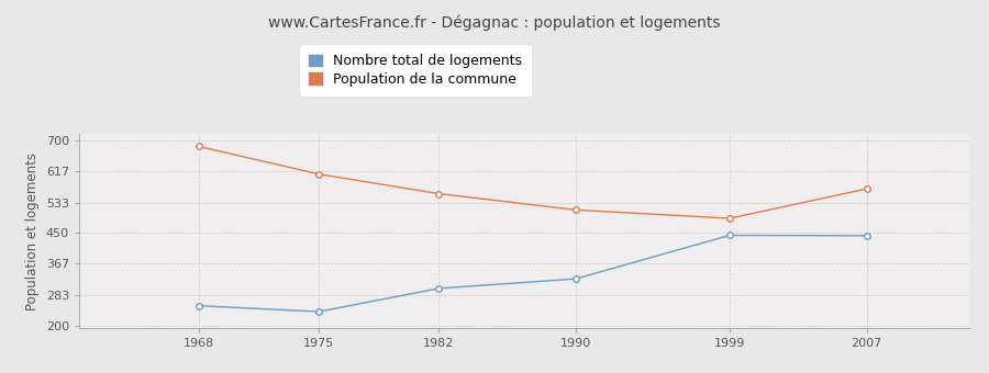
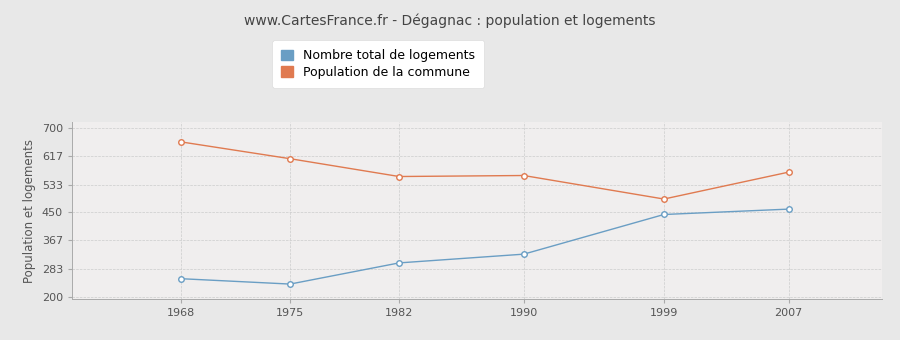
Population de la commune/1968: 685 -> 660
Population de la commune/1990: 513 -> 560
Nombre total de logements/2007: 443 -> 460
